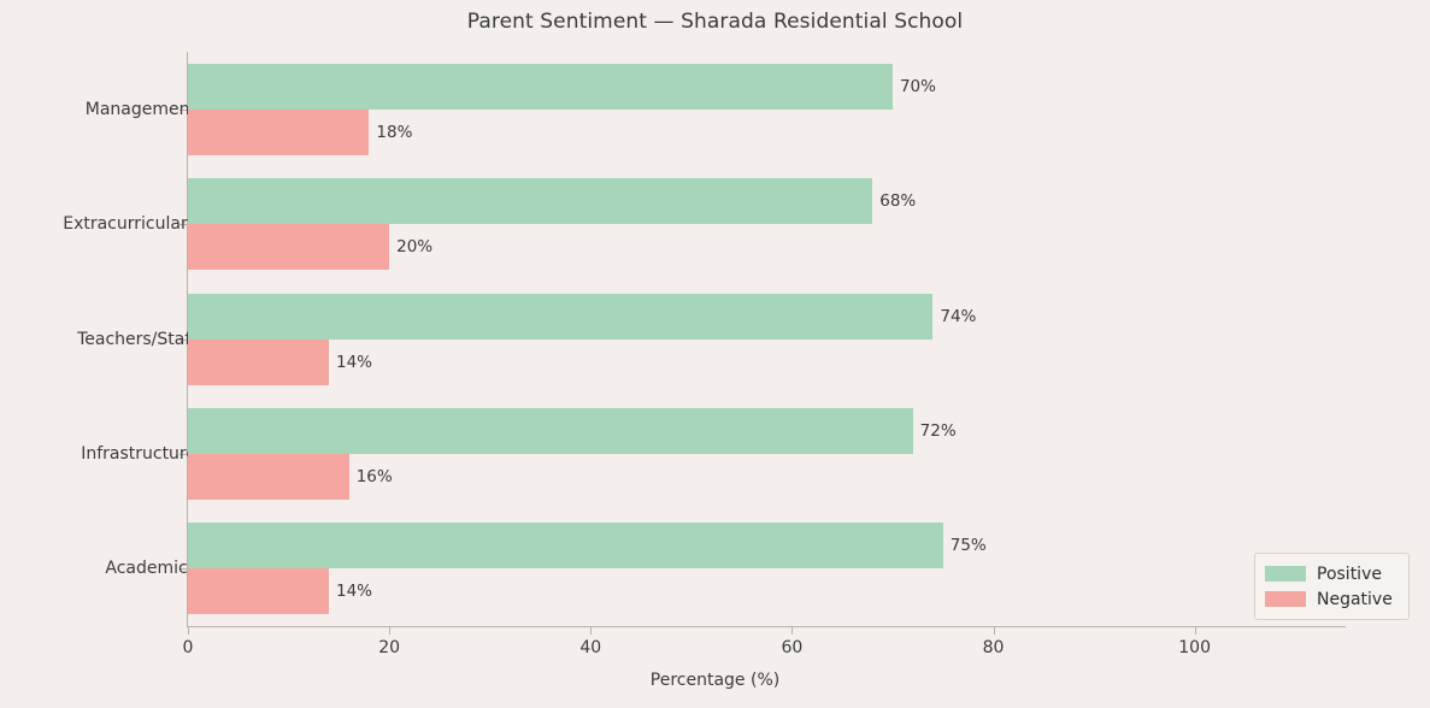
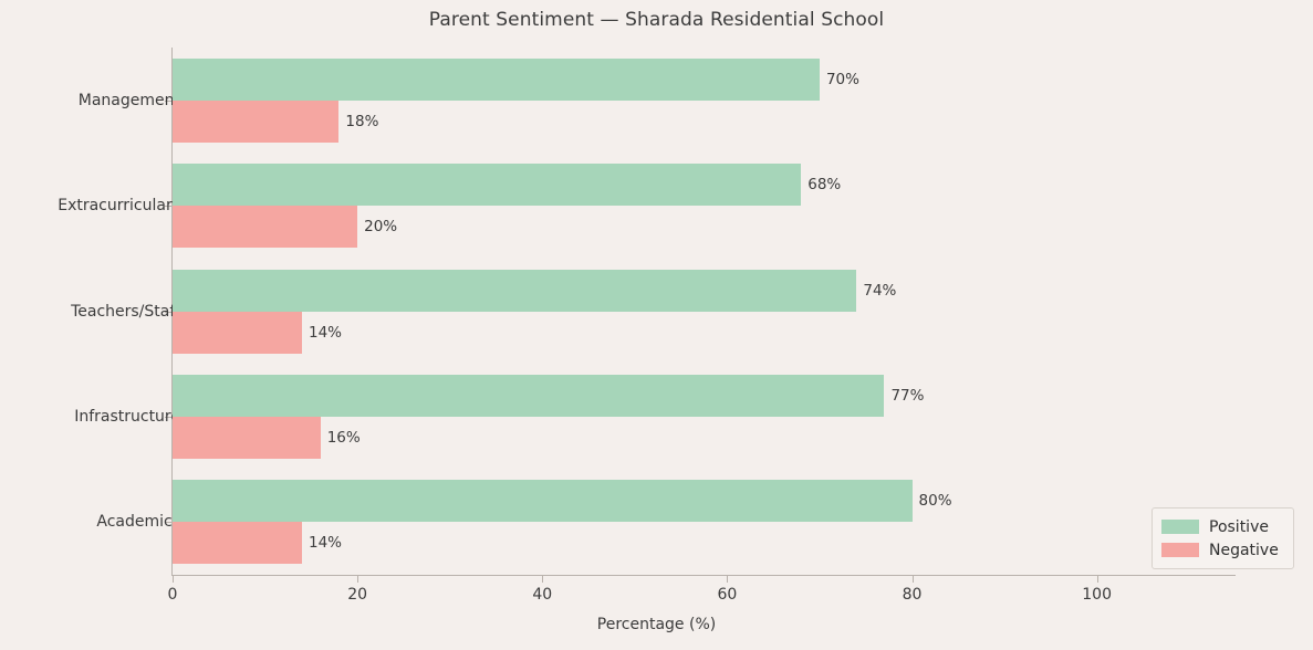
Positive/Academics: 75% -> 80%
Positive/Infrastructure: 72% -> 77%
